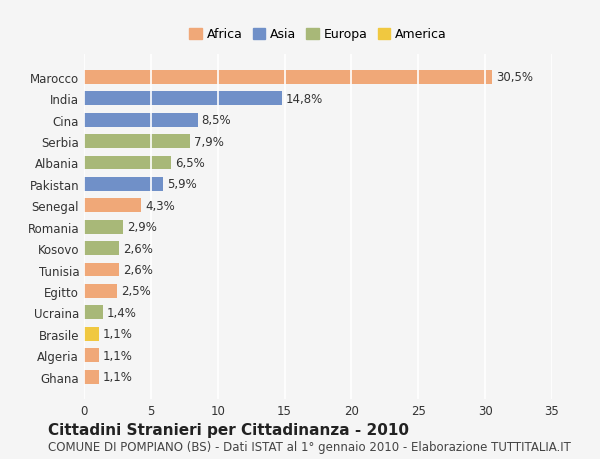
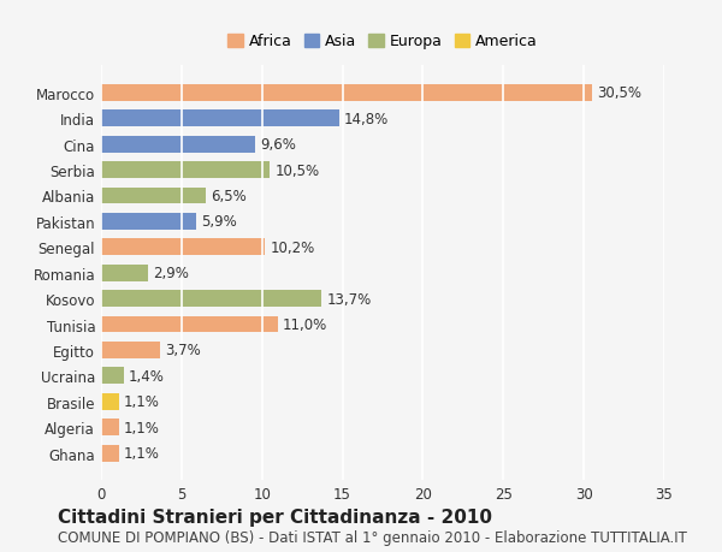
Cina: 8,5% -> 9,6%
Serbia: 7,9% -> 10,5%
Senegal: 4,3% -> 10,2%
Kosovo: 2,6% -> 13,7%
Tunisia: 2,6% -> 11,0%
Egitto: 2,5% -> 3,7%
